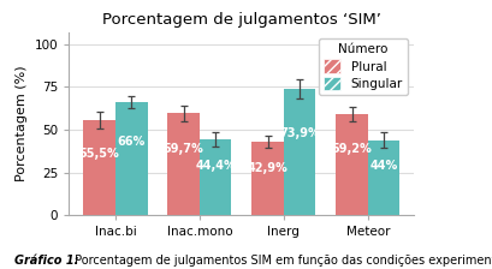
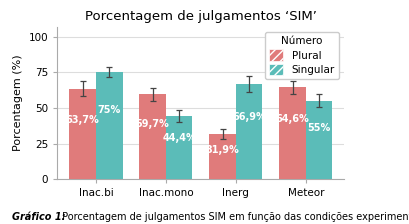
Plural/Inac.bi: 55,5% -> 63,7%
Singular/Inac.bi: 66% -> 75%
Plural/Inerg: 42,9% -> 31,9%
Singular/Inerg: 73,9% -> 66,9%
Plural/Meteor: 59,2% -> 64,6%
Singular/Meteor: 44% -> 55%
